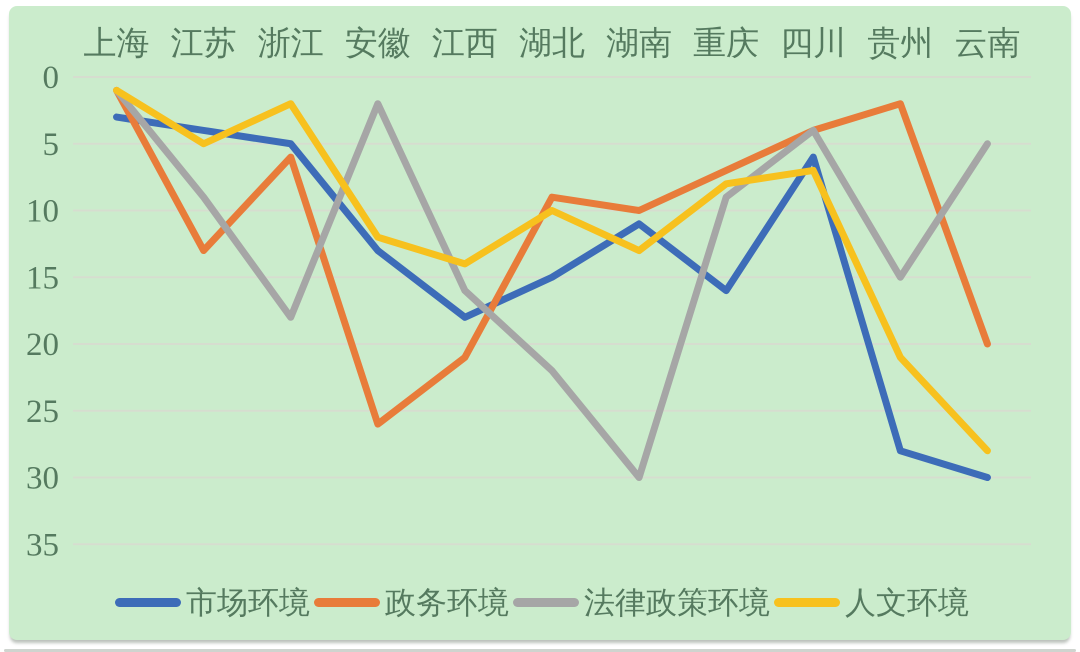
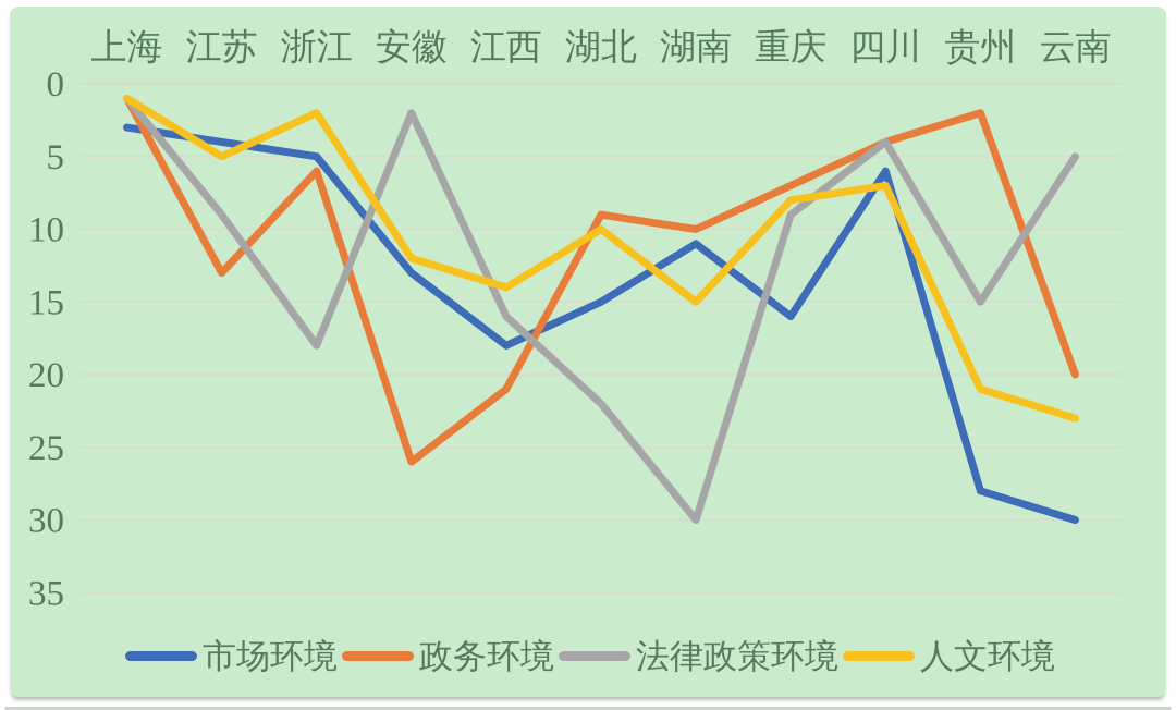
人文环境/湖南: 13 -> 15
人文环境/云南: 28 -> 23
